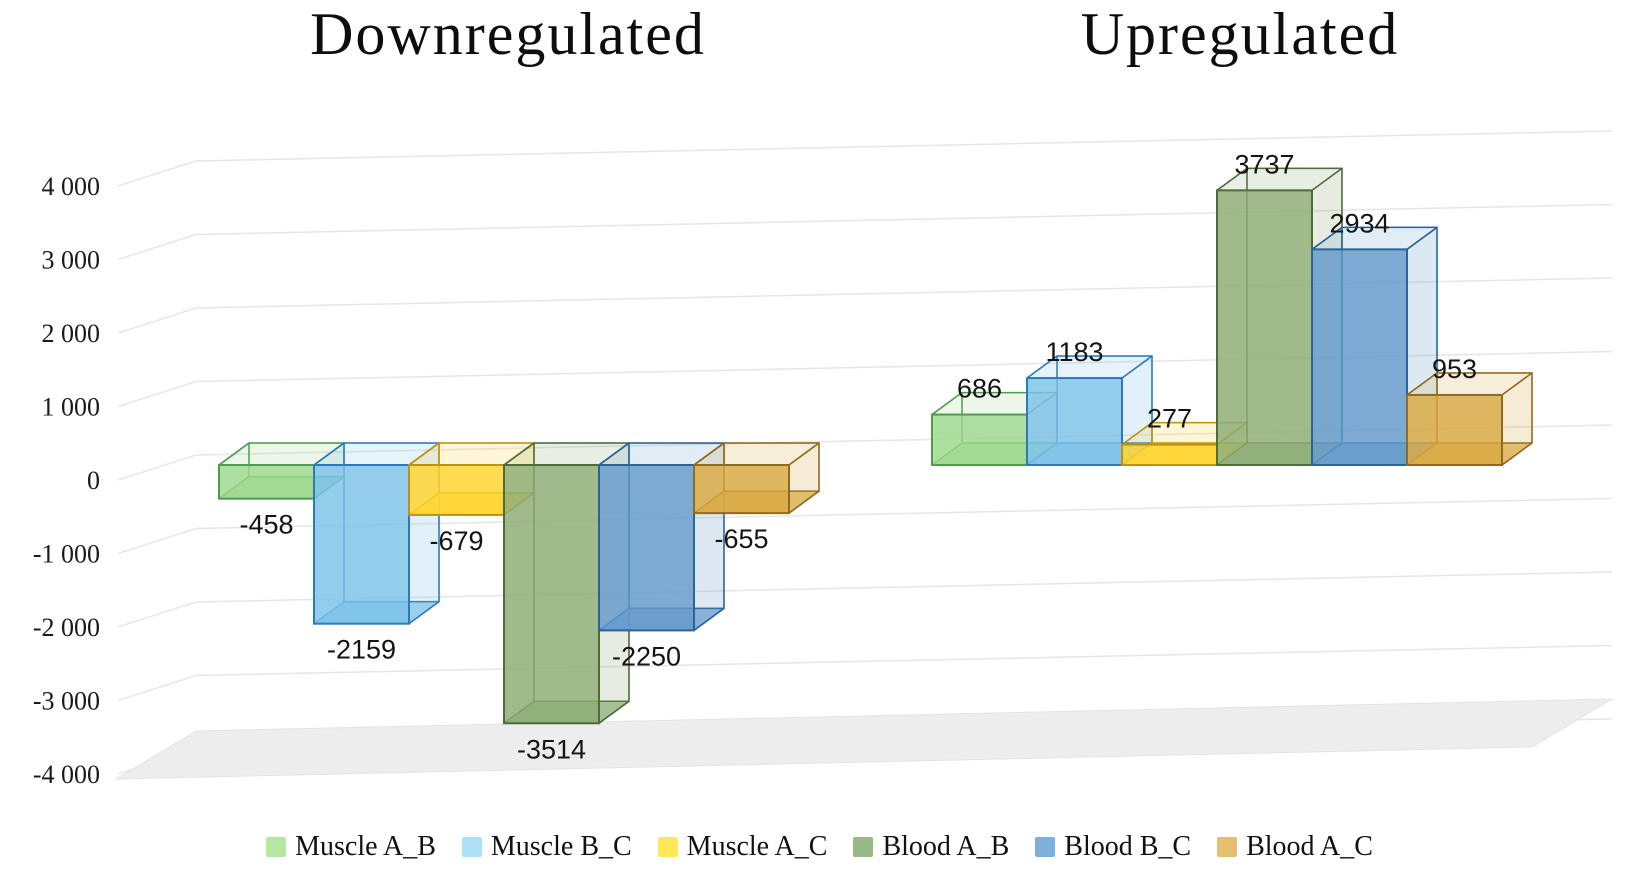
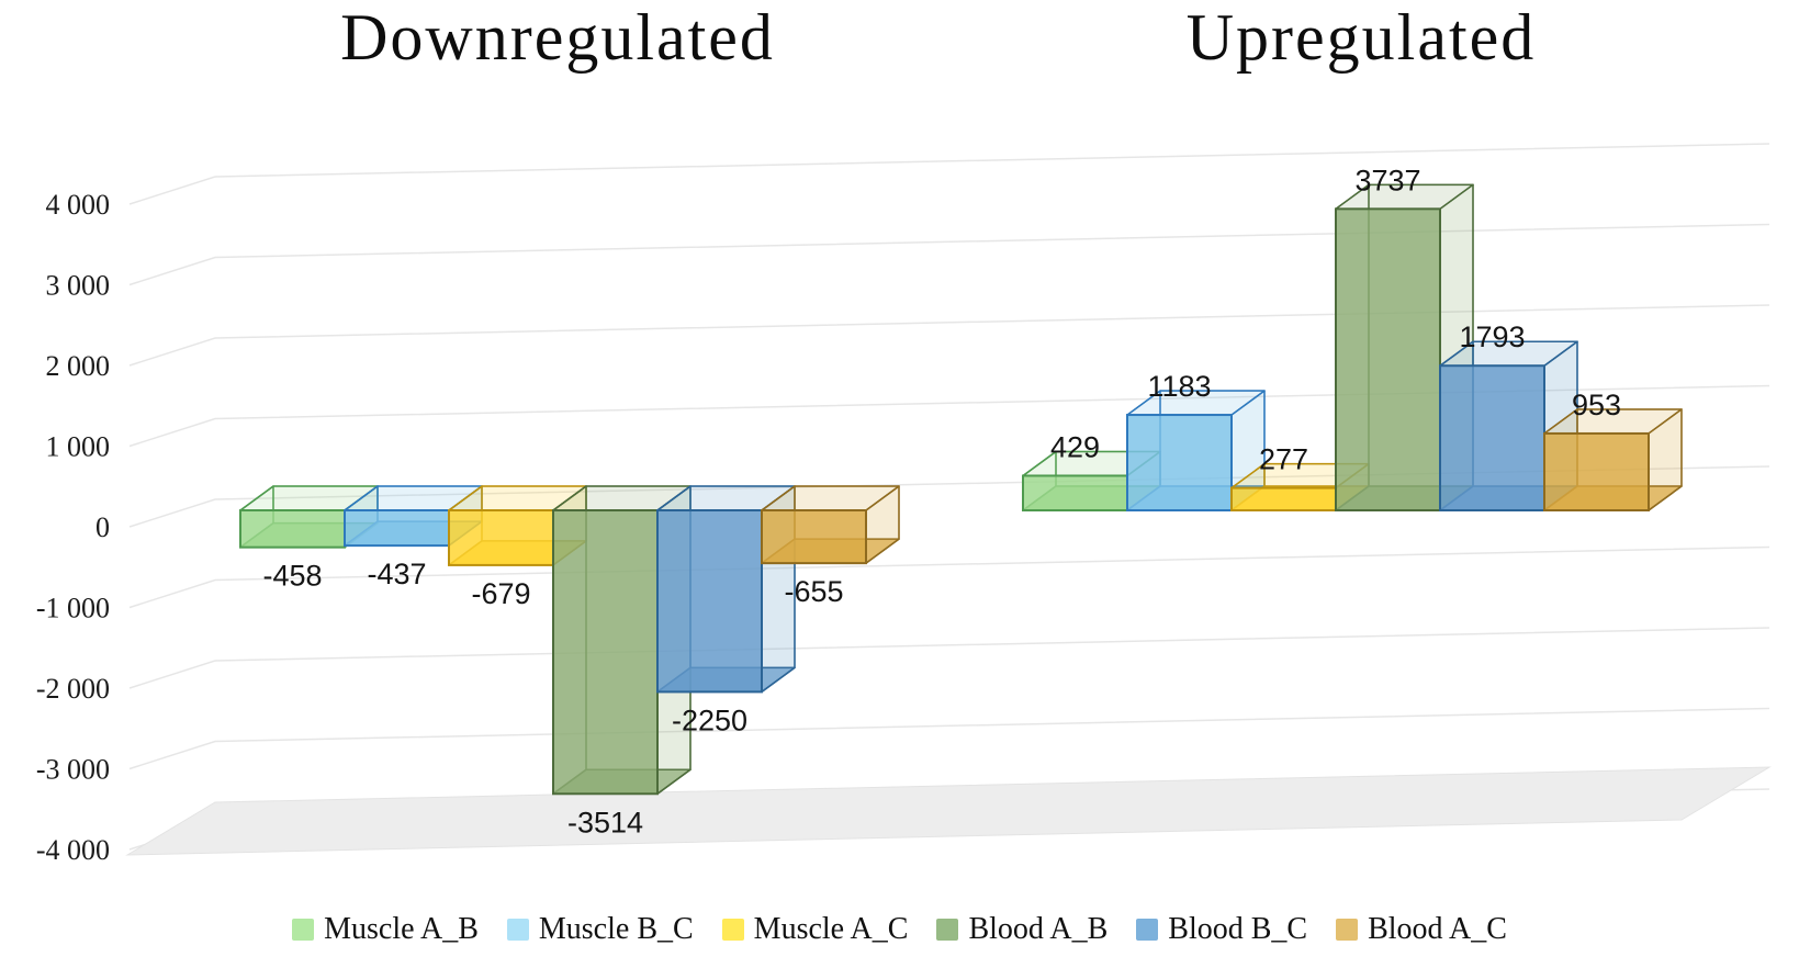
Muscle B_C/Downregulated: -2159 -> -437
Muscle A_B/Upregulated: 686 -> 429
Blood B_C/Upregulated: 2934 -> 1793
